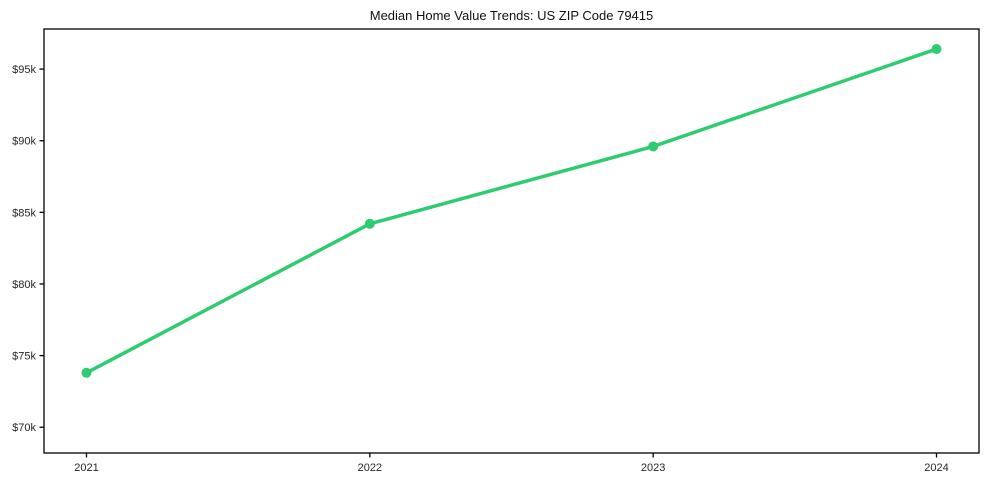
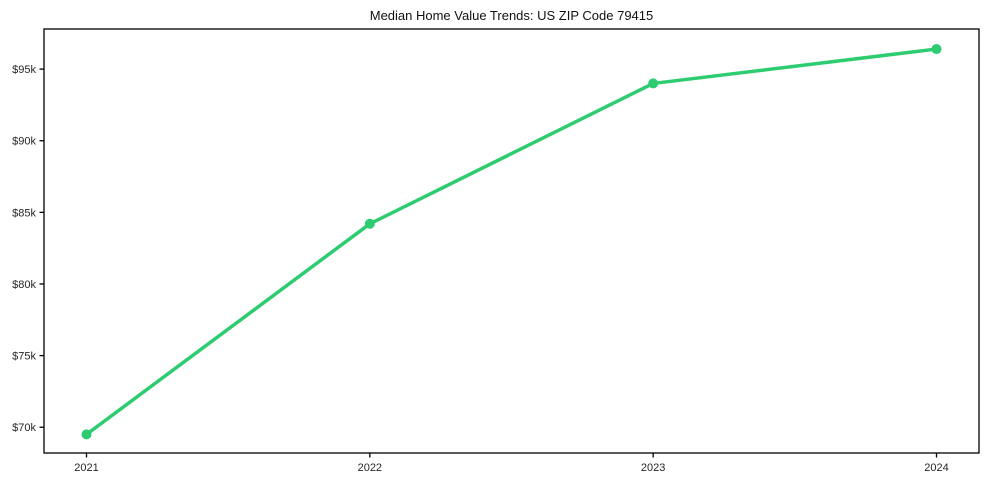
2021: $73.8k -> $69.5k
2023: $89.6k -> $94.0k
